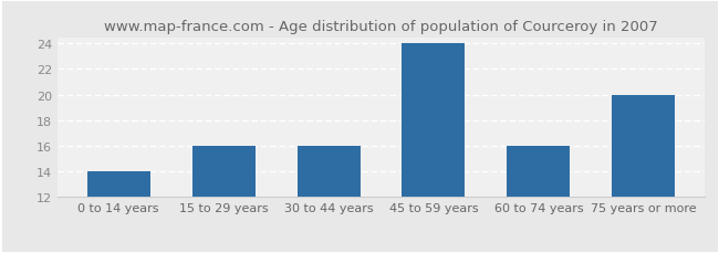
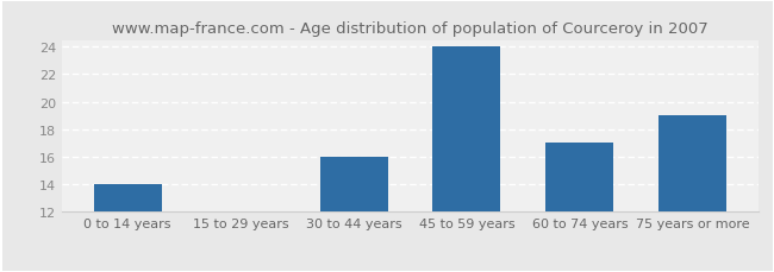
15 to 29 years: 16 -> 12
60 to 74 years: 16 -> 17
75 years or more: 20 -> 19
